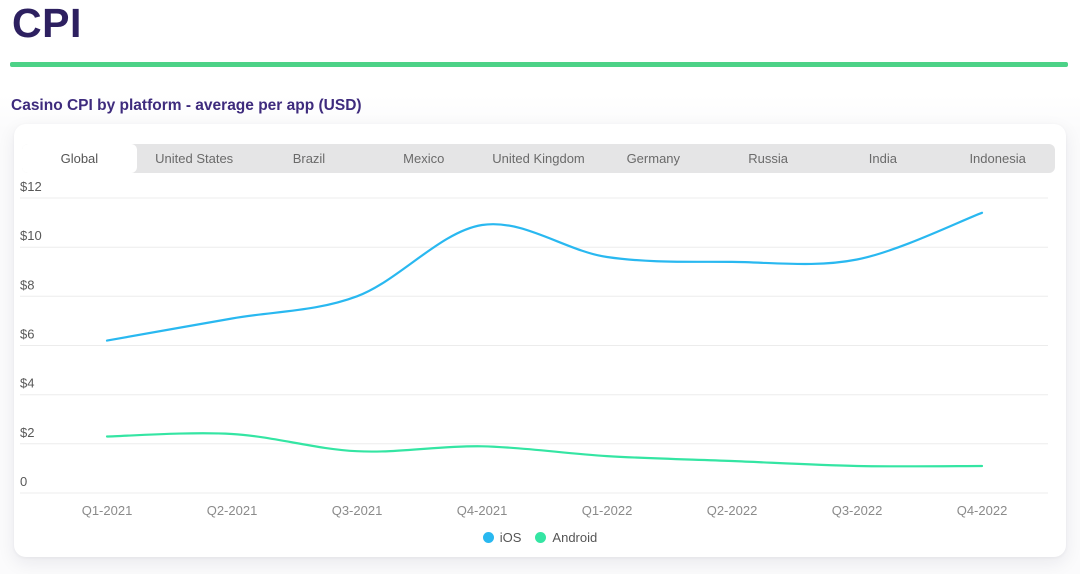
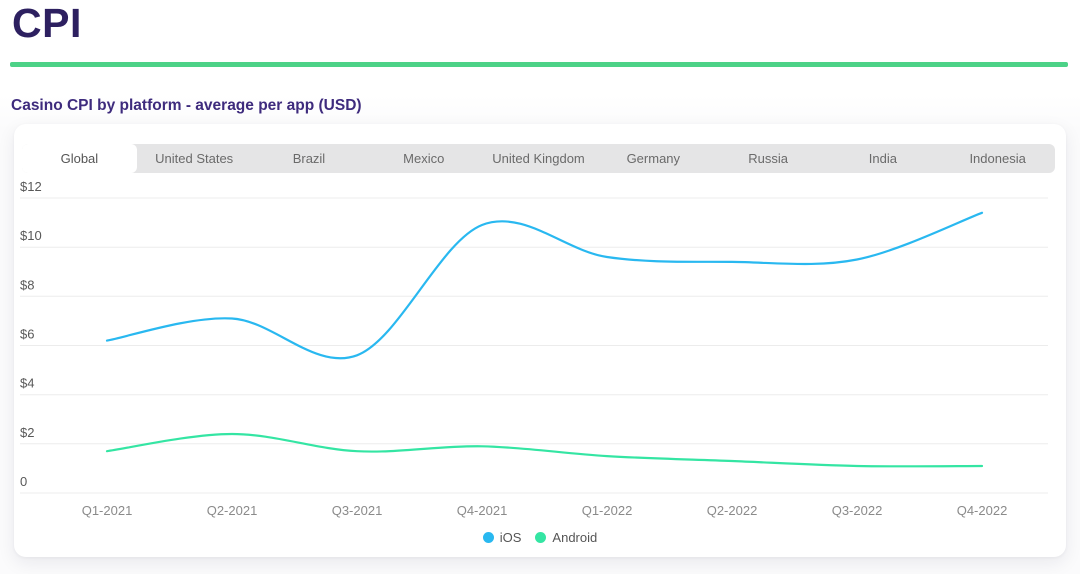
Android/Q1-2021: $2.3 -> $1.7
iOS/Q3-2021: $8.0 -> $5.6
